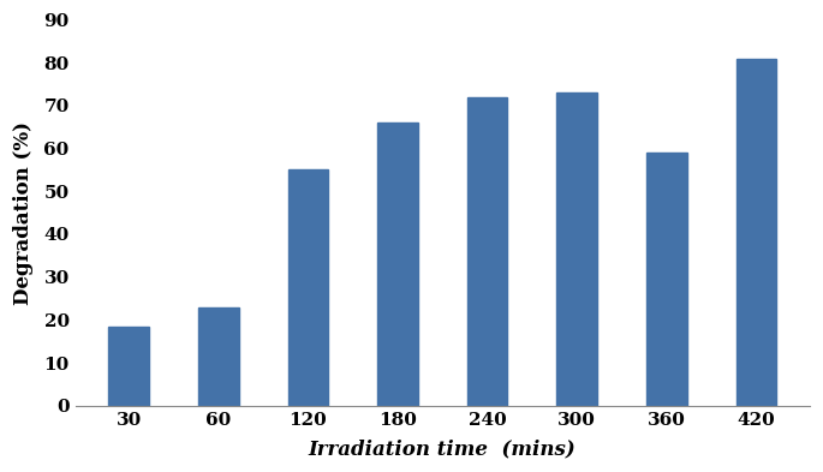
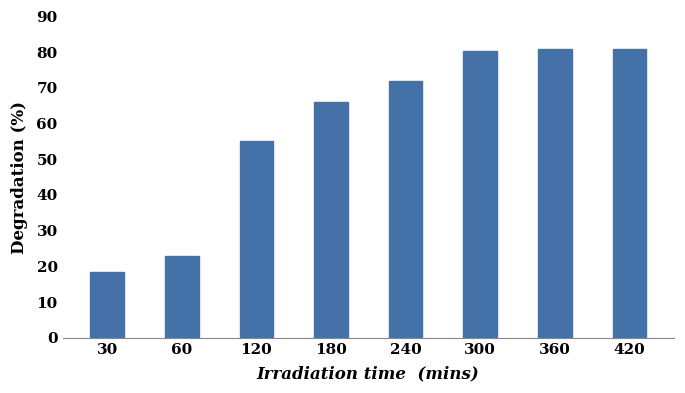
300: 73.0 -> 80.5
360: 59.0 -> 81.0
